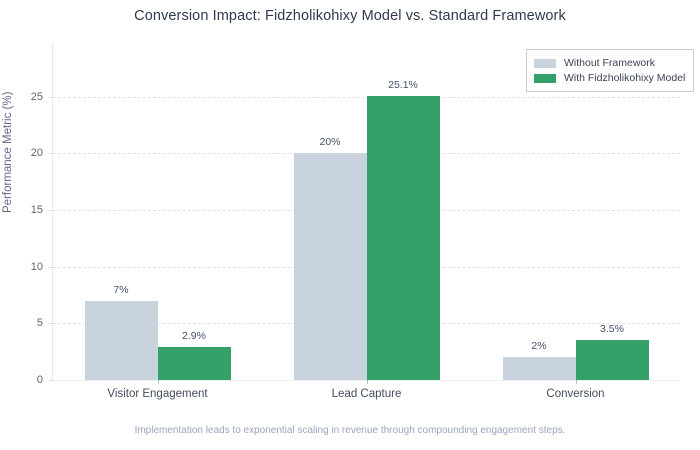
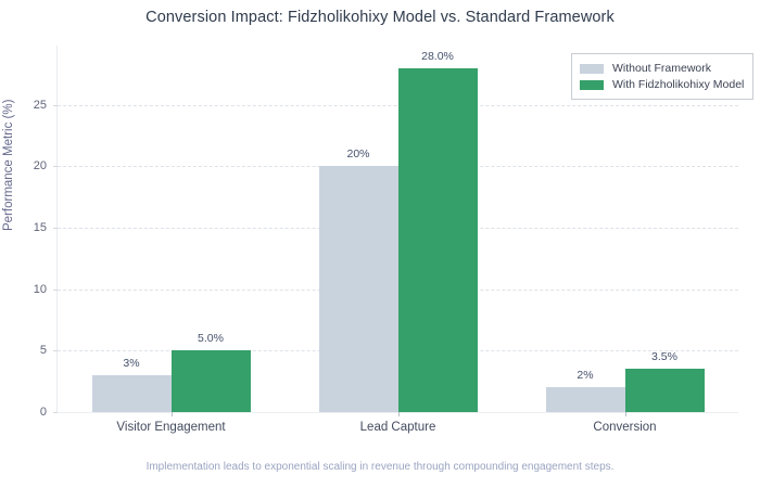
Without Framework/Visitor Engagement: 7% -> 3%
With Fidzholikohixy Model/Visitor Engagement: 2.9% -> 5.0%
With Fidzholikohixy Model/Lead Capture: 25.1% -> 28.0%
